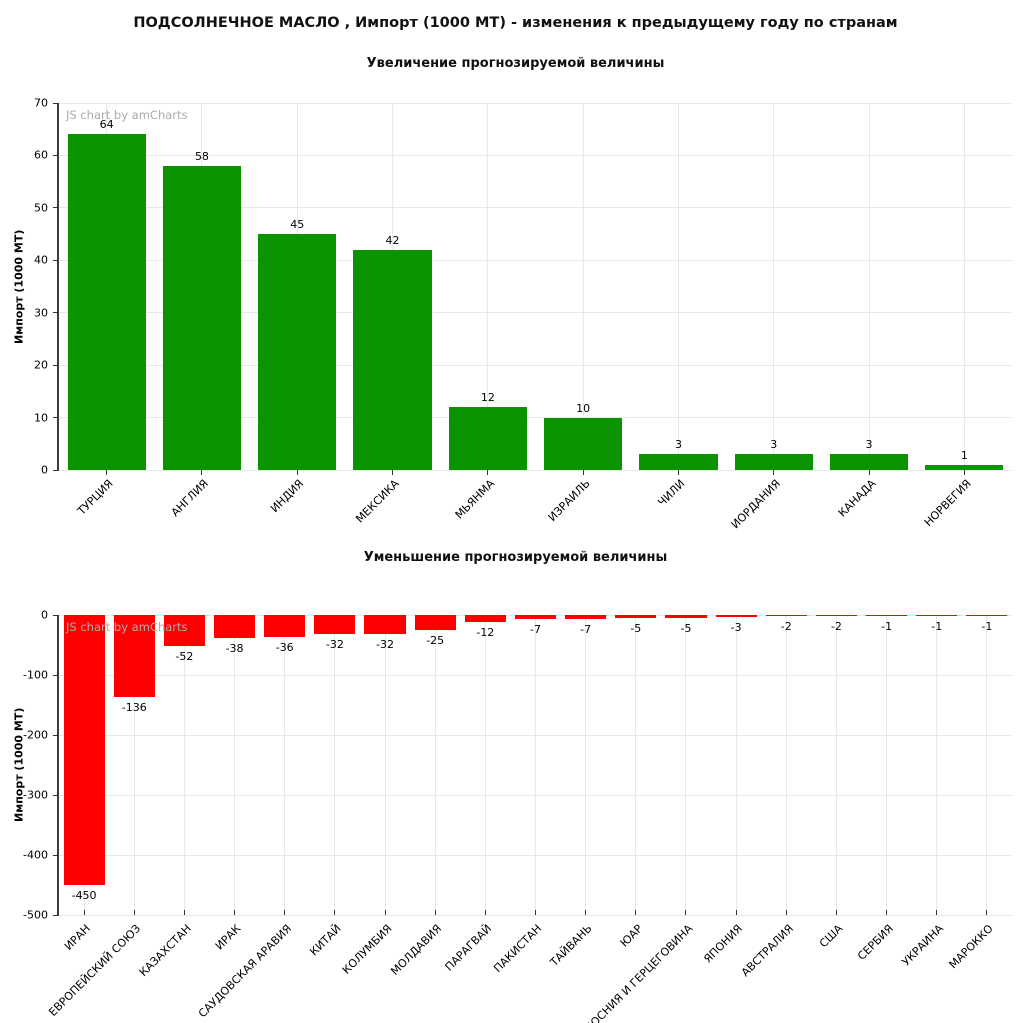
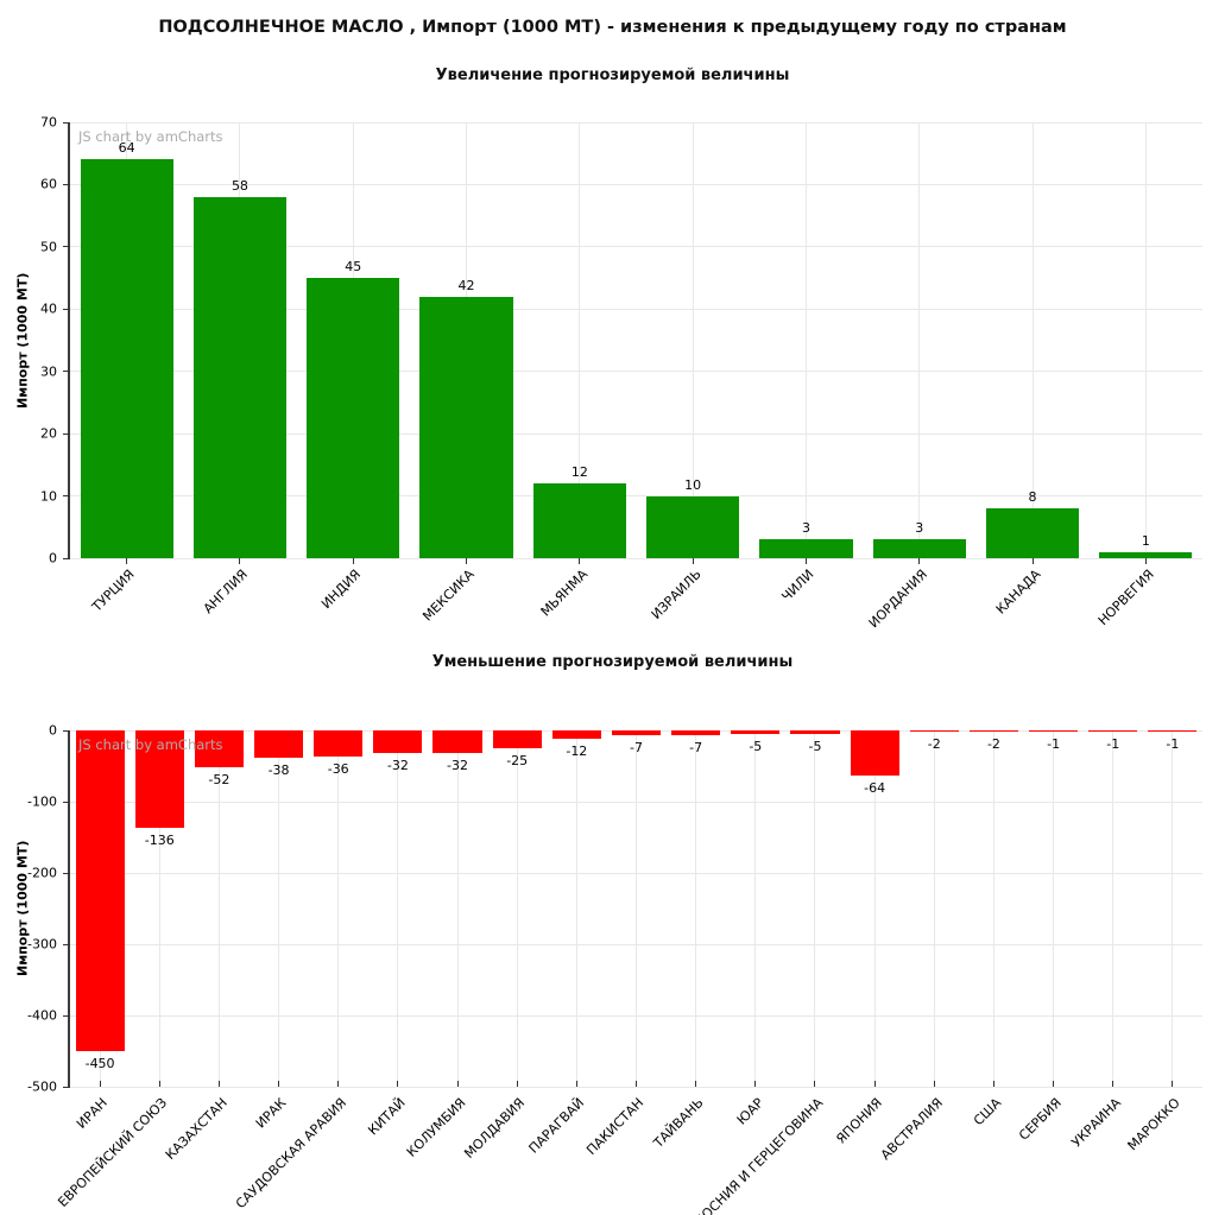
Увеличение прогнозируемой величины/КАНАДА: 3 -> 8
Уменьшение прогнозируемой величины/ЯПОНИЯ: -3 -> -64
